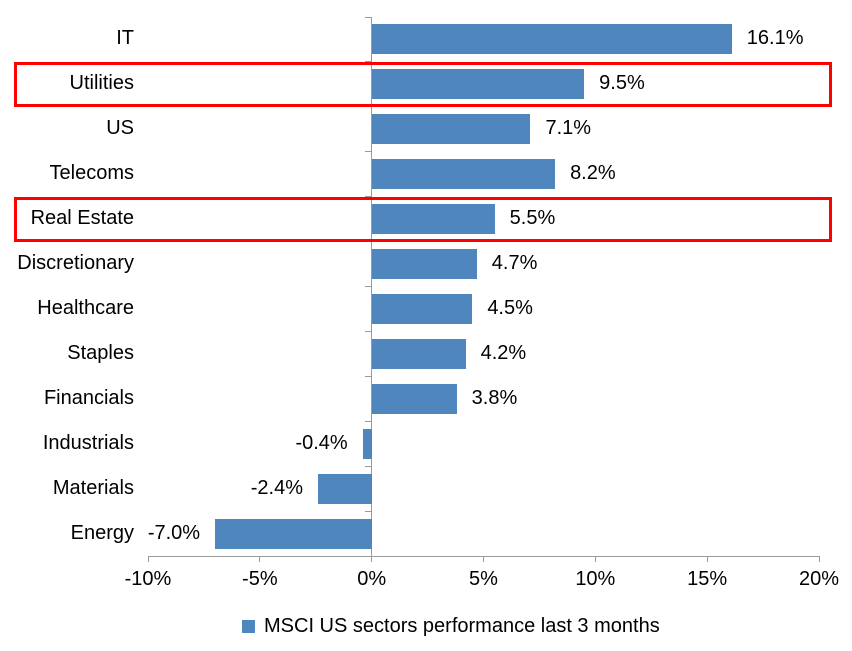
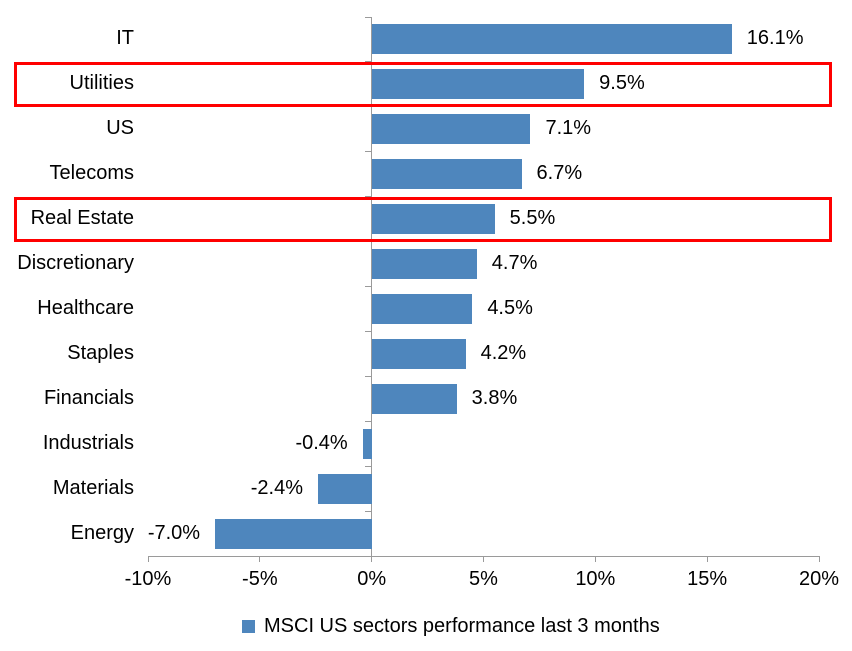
Telecoms: 8.2% -> 6.7%
